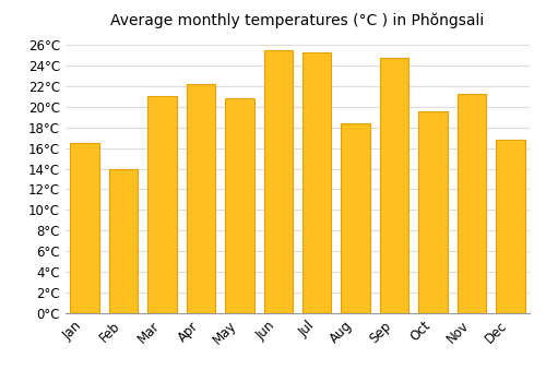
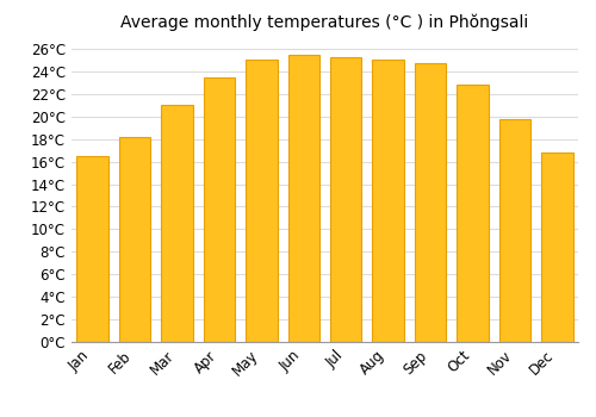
Feb: 14.0°C -> 18.2°C
Apr: 22.2°C -> 23.5°C
May: 20.8°C -> 25.0°C
Aug: 18.4°C -> 25.0°C
Oct: 19.6°C -> 22.8°C
Nov: 21.2°C -> 19.8°C
